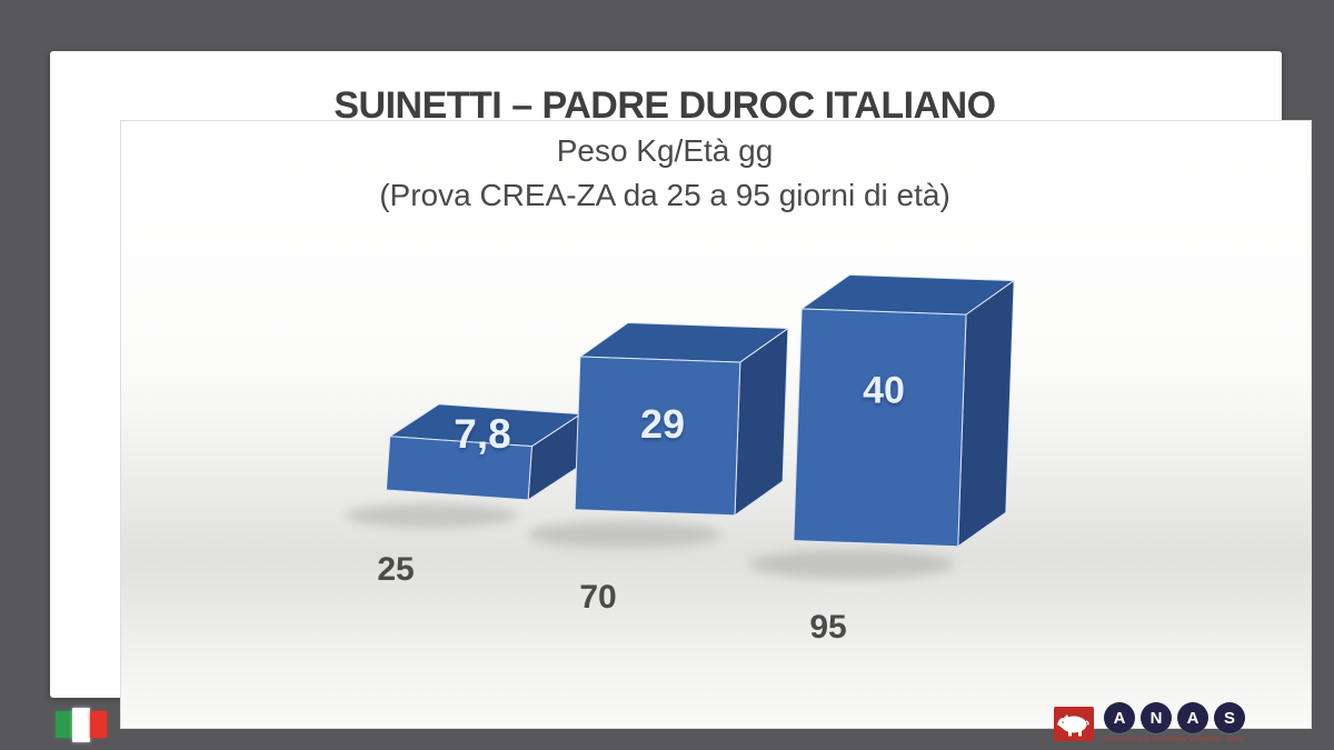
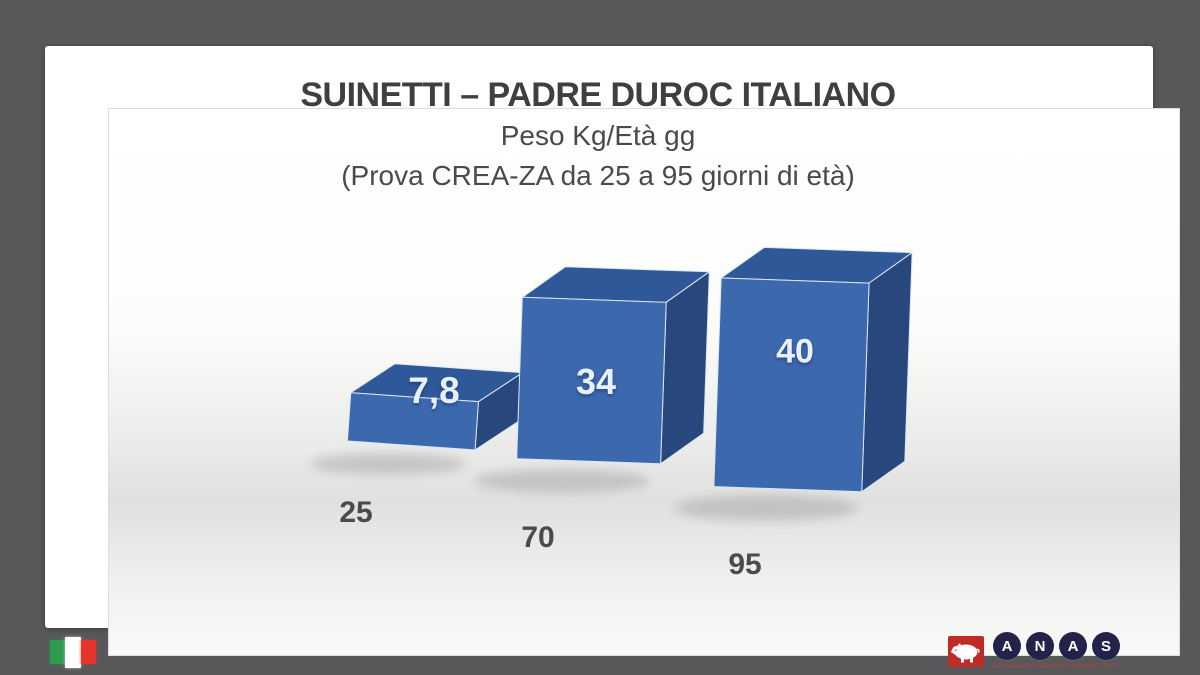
70: 29 -> 34
